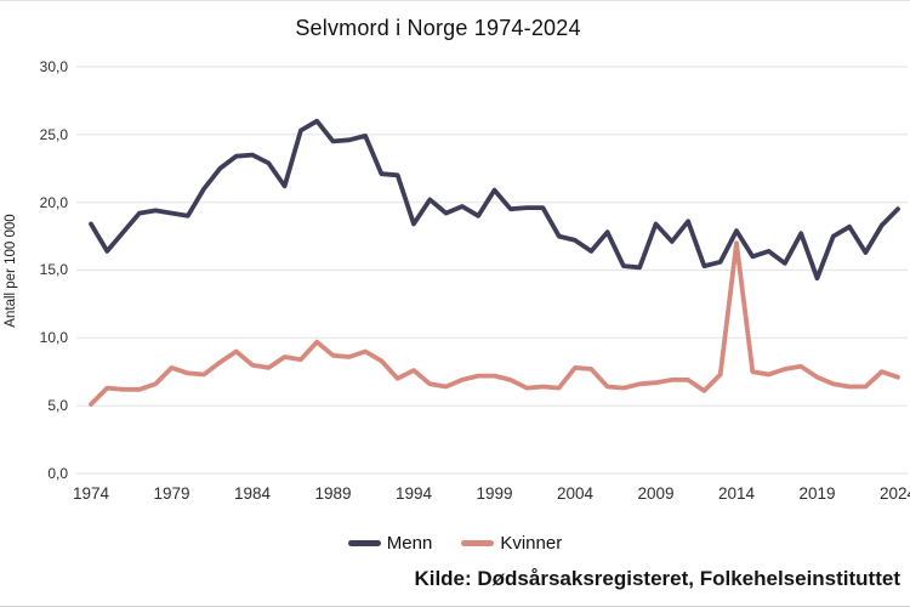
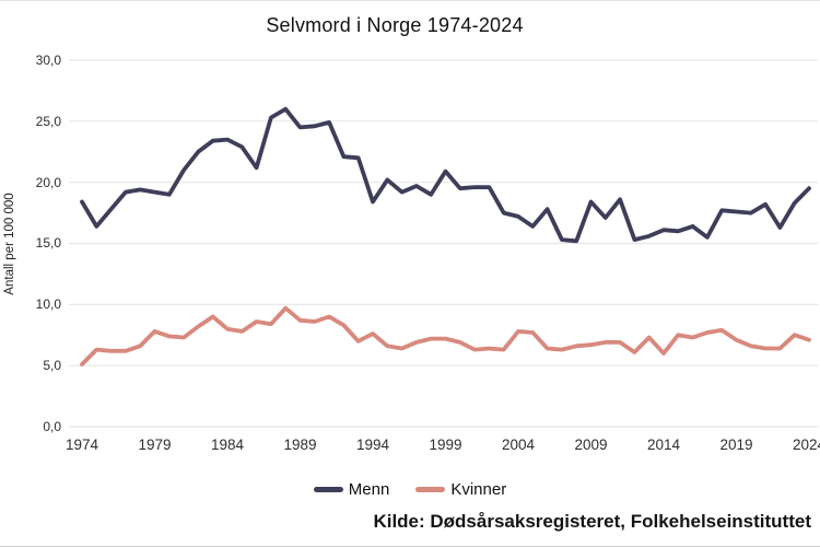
Menn/2014: 17,9 -> 16,1
Kvinner/2014: 17,0 -> 6,0
Menn/2019: 14,4 -> 17,6
